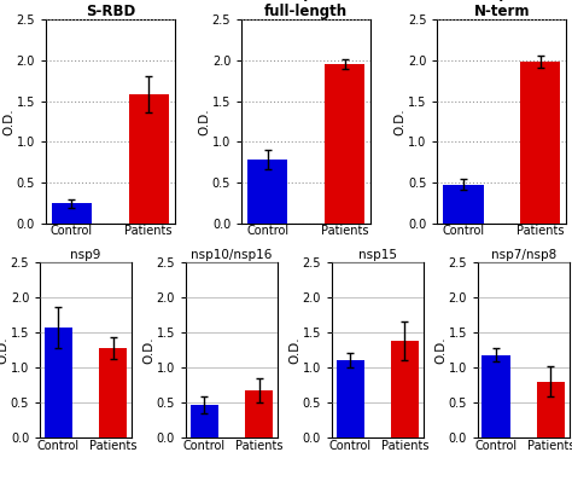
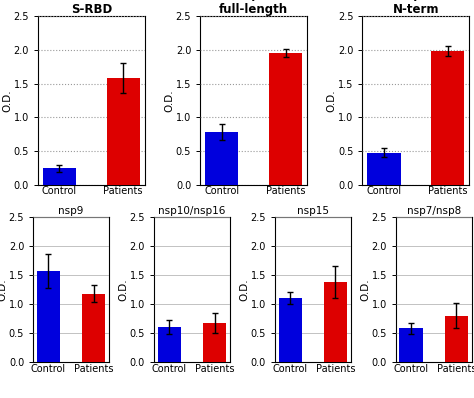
nsp9/Patients: 1.28 -> 1.18
nsp10/nsp16/Control: 0.46 -> 0.60
nsp7/nsp8/Control: 1.18 -> 0.58
